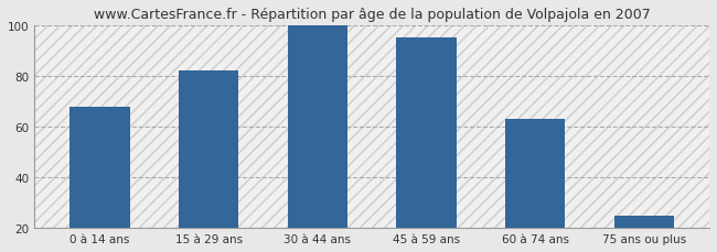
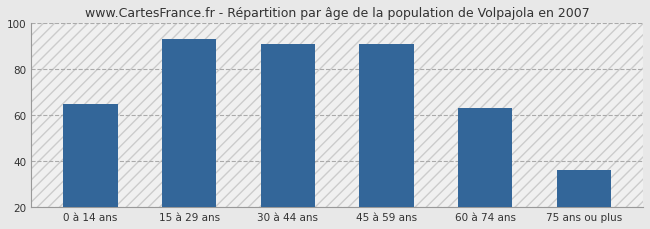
0 à 14 ans: 68 -> 65
15 à 29 ans: 82 -> 93
30 à 44 ans: 100 -> 91
45 à 59 ans: 95 -> 91
75 ans ou plus: 25 -> 36
